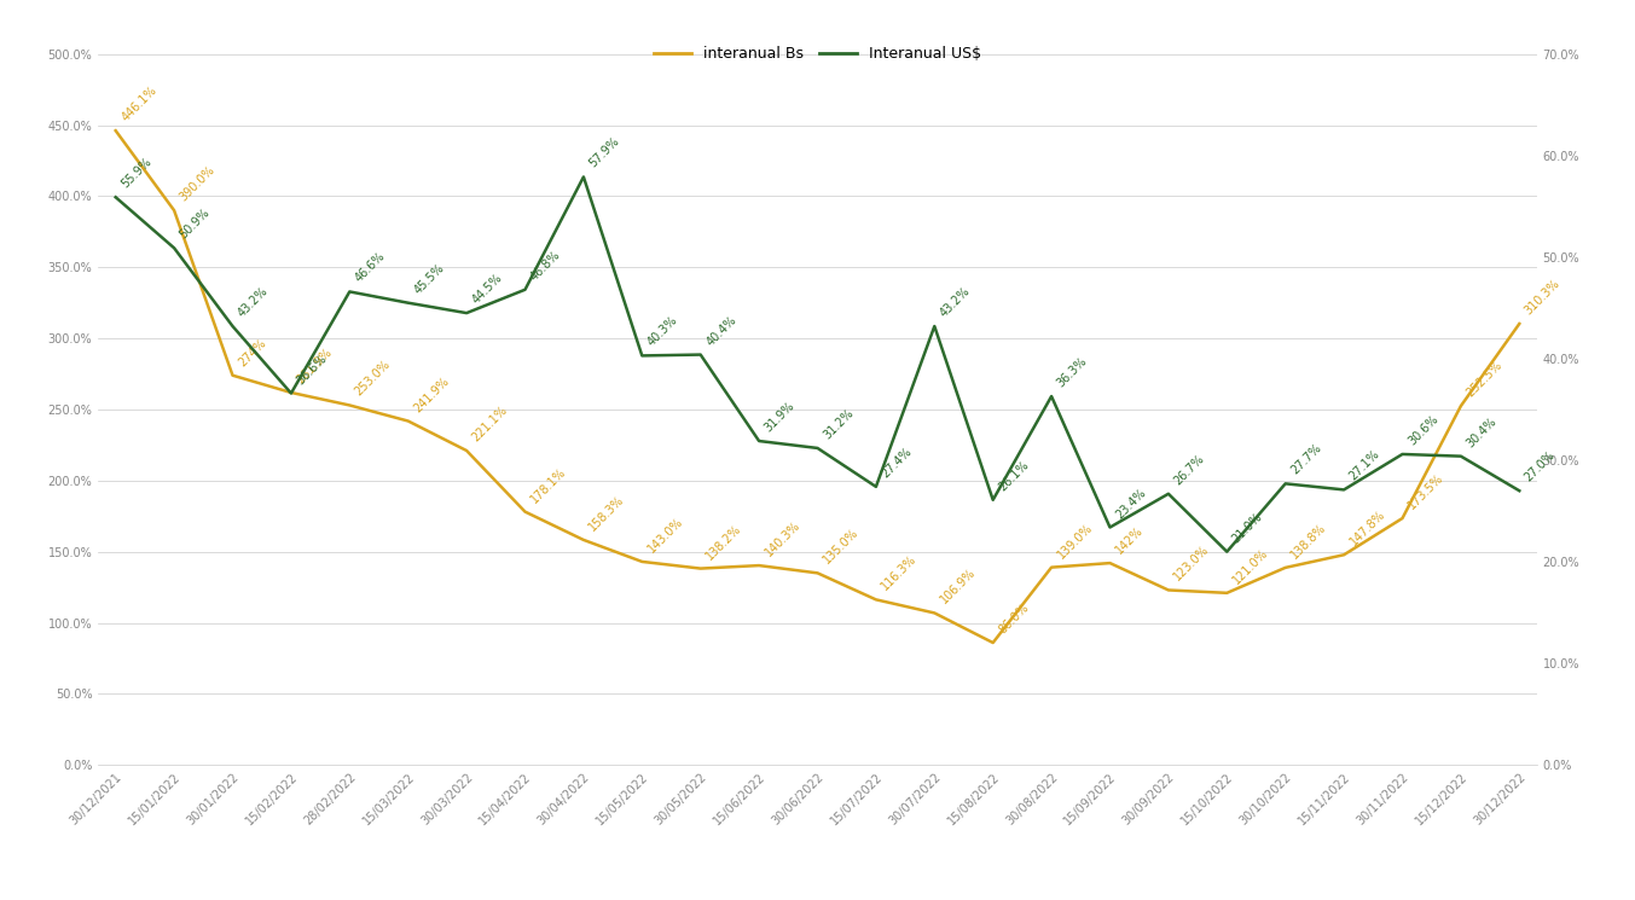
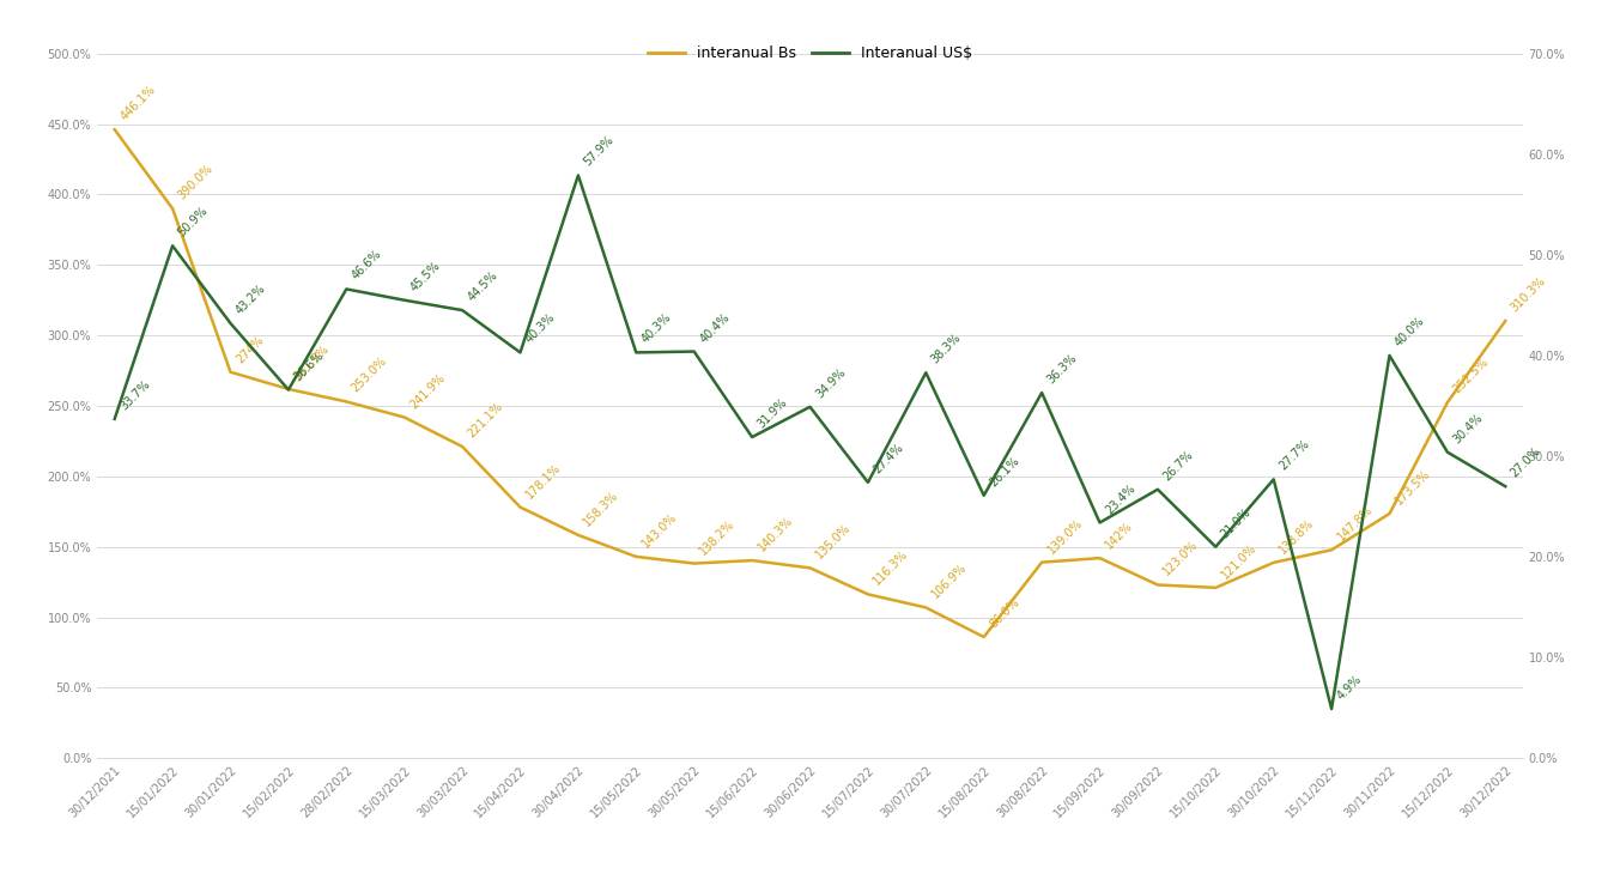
Interanual US$/30/12/2021: 55.9% -> 33.7%
Interanual US$/15/04/2022: 46.8% -> 40.3%
Interanual US$/30/06/2022: 31.2% -> 34.9%
Interanual US$/30/07/2022: 43.2% -> 38.3%
Interanual US$/15/11/2022: 27.1% -> 4.9%
Interanual US$/30/11/2022: 30.6% -> 40.0%
